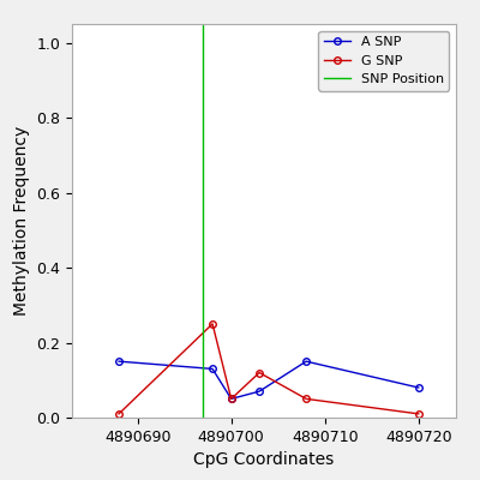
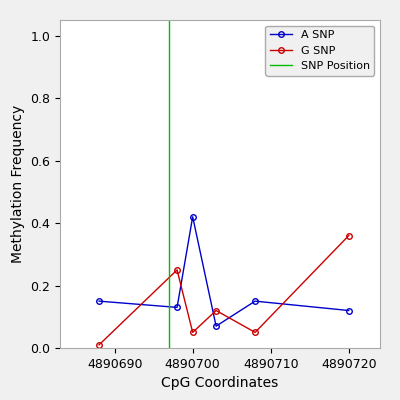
A SNP/4890700: 0.05 -> 0.42
A SNP/4890720: 0.08 -> 0.12
G SNP/4890720: 0.01 -> 0.36
